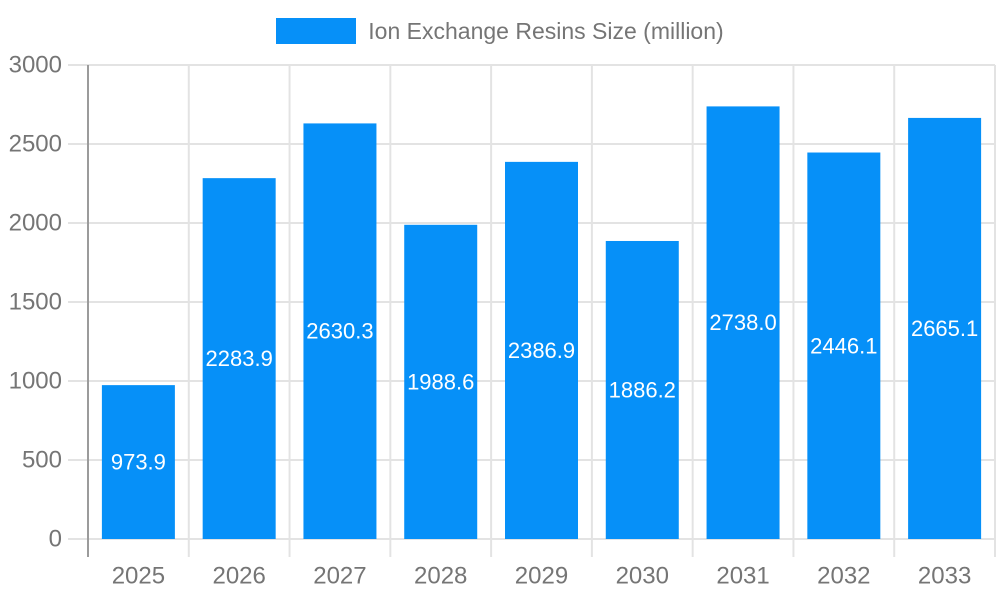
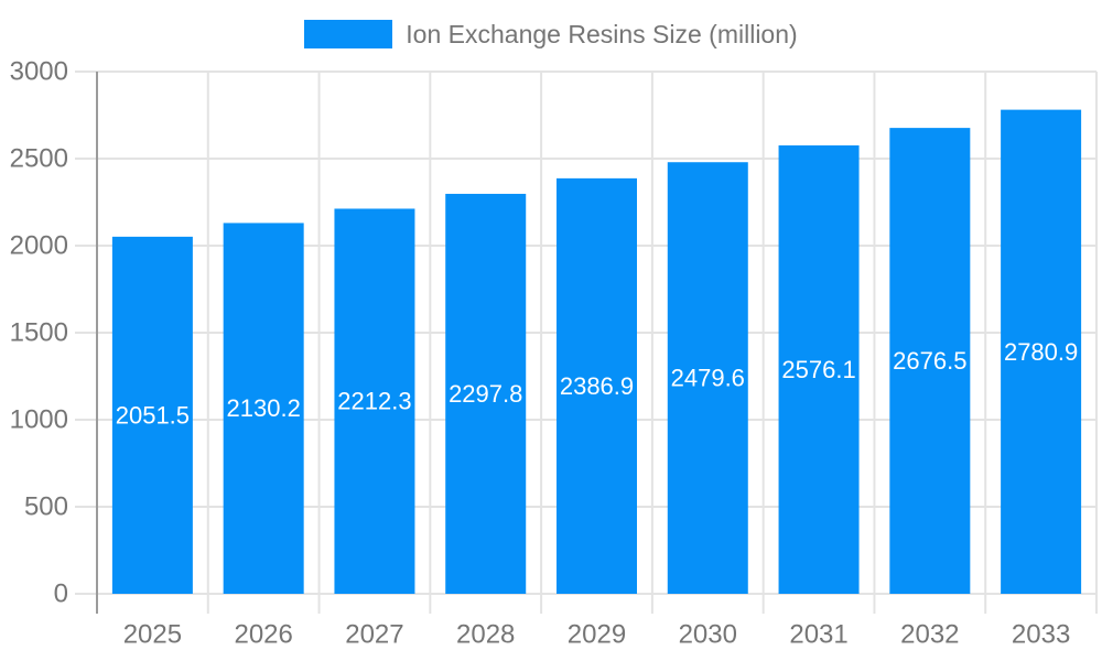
2025: 973.9 -> 2051.5
2026: 2283.9 -> 2130.2
2027: 2630.3 -> 2212.3
2028: 1988.6 -> 2297.8
2030: 1886.2 -> 2479.6
2031: 2738.0 -> 2576.1
2032: 2446.1 -> 2676.5
2033: 2665.1 -> 2780.9
